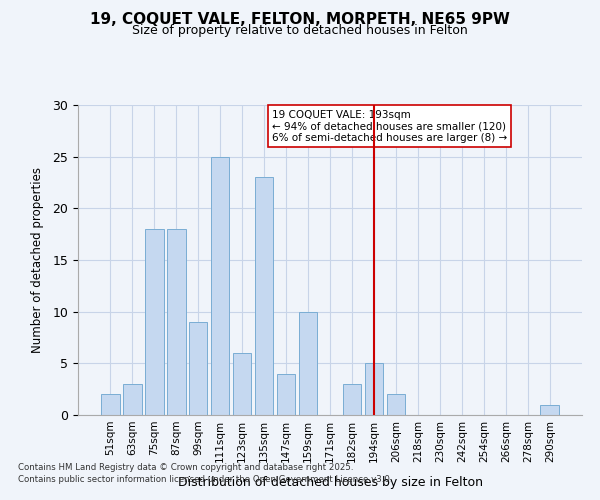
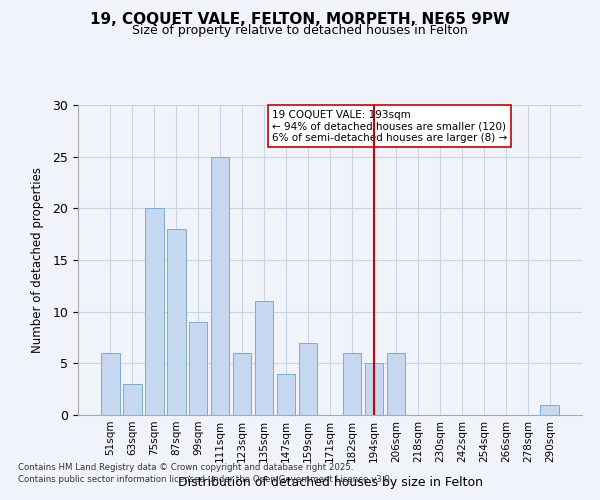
51sqm: 2 -> 6
75sqm: 18 -> 20
135sqm: 23 -> 11
159sqm: 10 -> 7
182sqm: 3 -> 6
206sqm: 2 -> 6
